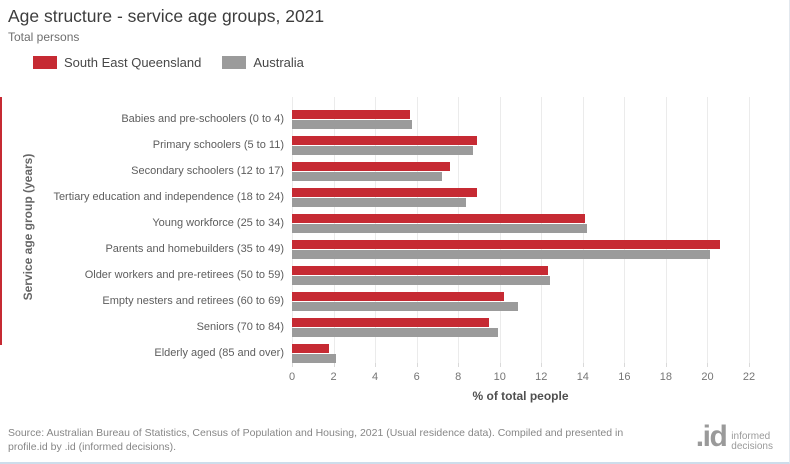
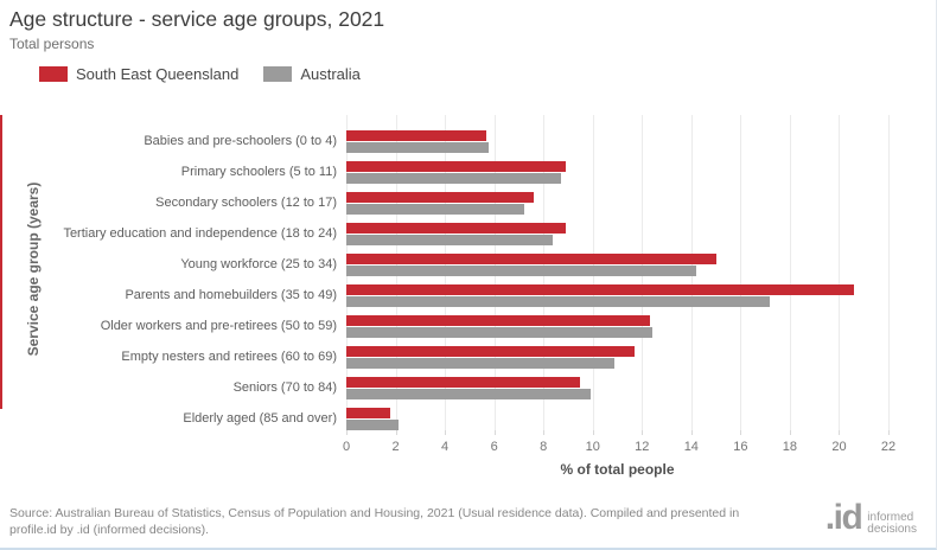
South East Queensland/Young workforce (25 to 34): 14.1 -> 15.0
Australia/Parents and homebuilders (35 to 49): 20.1 -> 17.2
South East Queensland/Empty nesters and retirees (60 to 69): 10.2 -> 11.7
